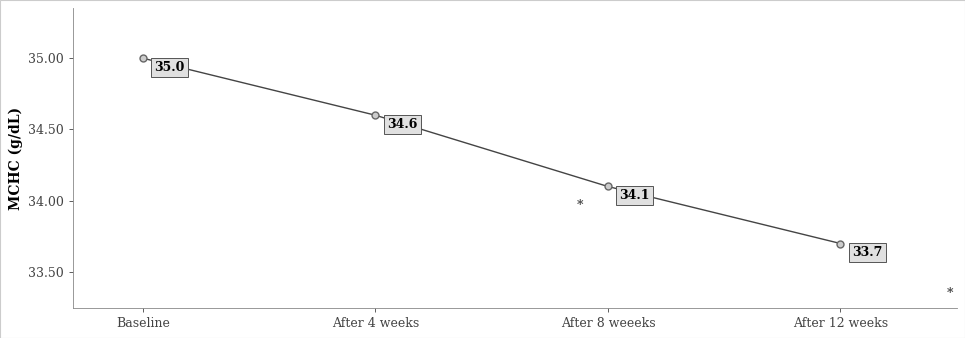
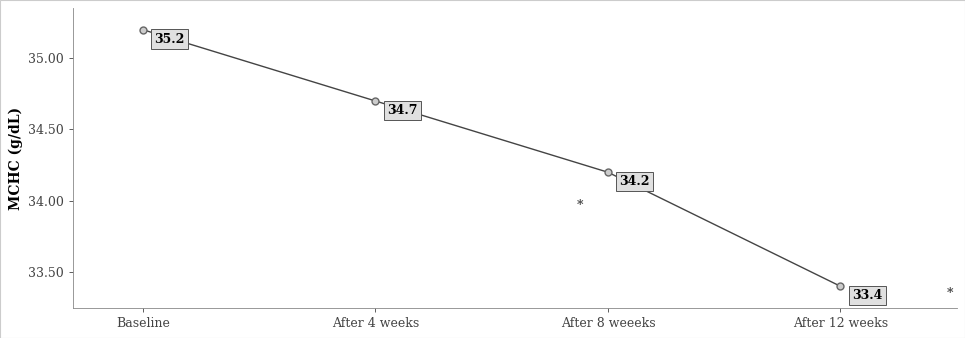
Baseline: 35.0 -> 35.2
After 4 weeks: 34.6 -> 34.7
After 8 weeeks: 34.1 -> 34.2
After 12 weeks: 33.7 -> 33.4
